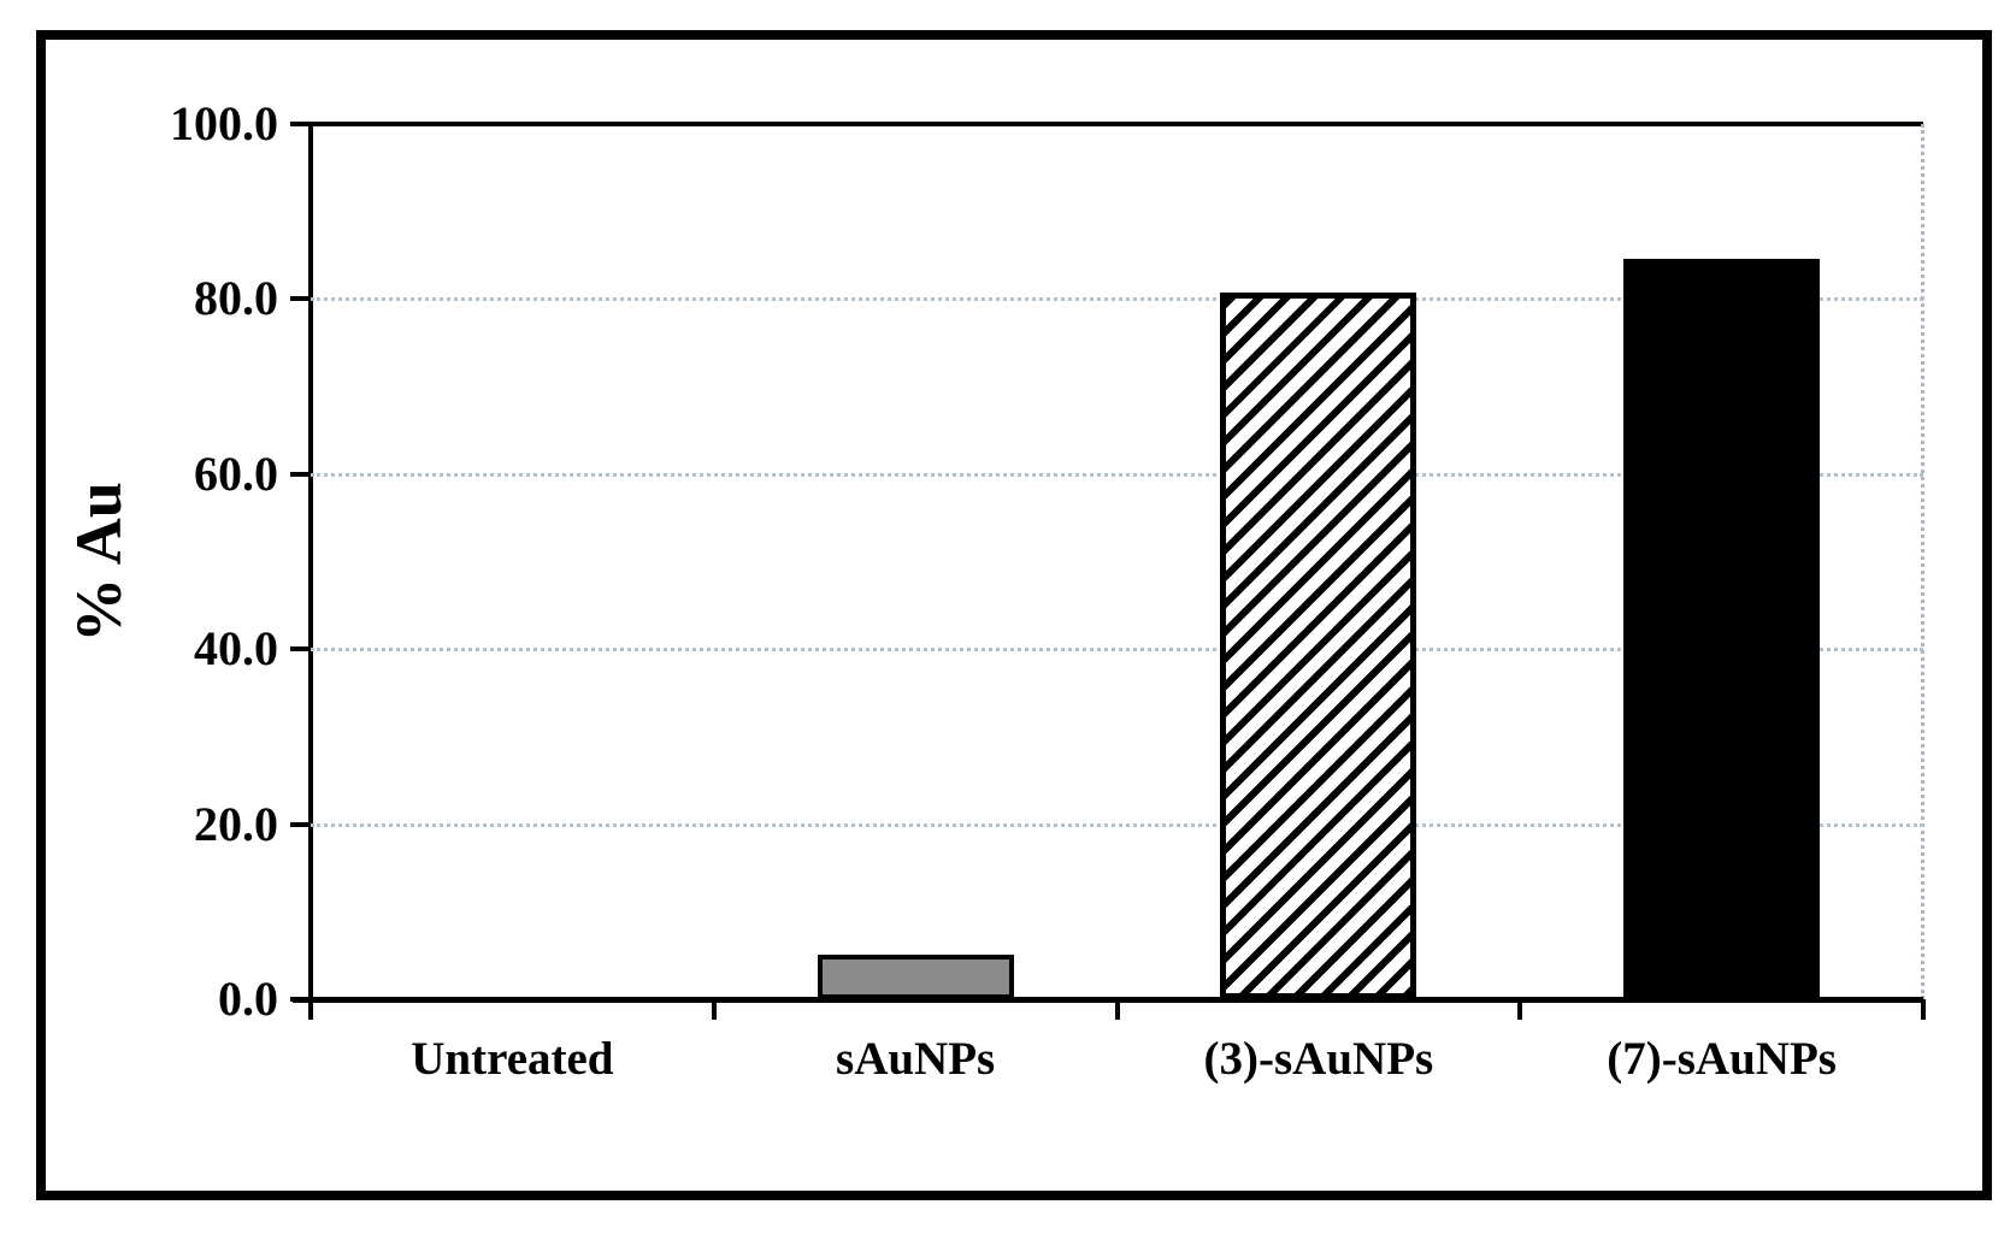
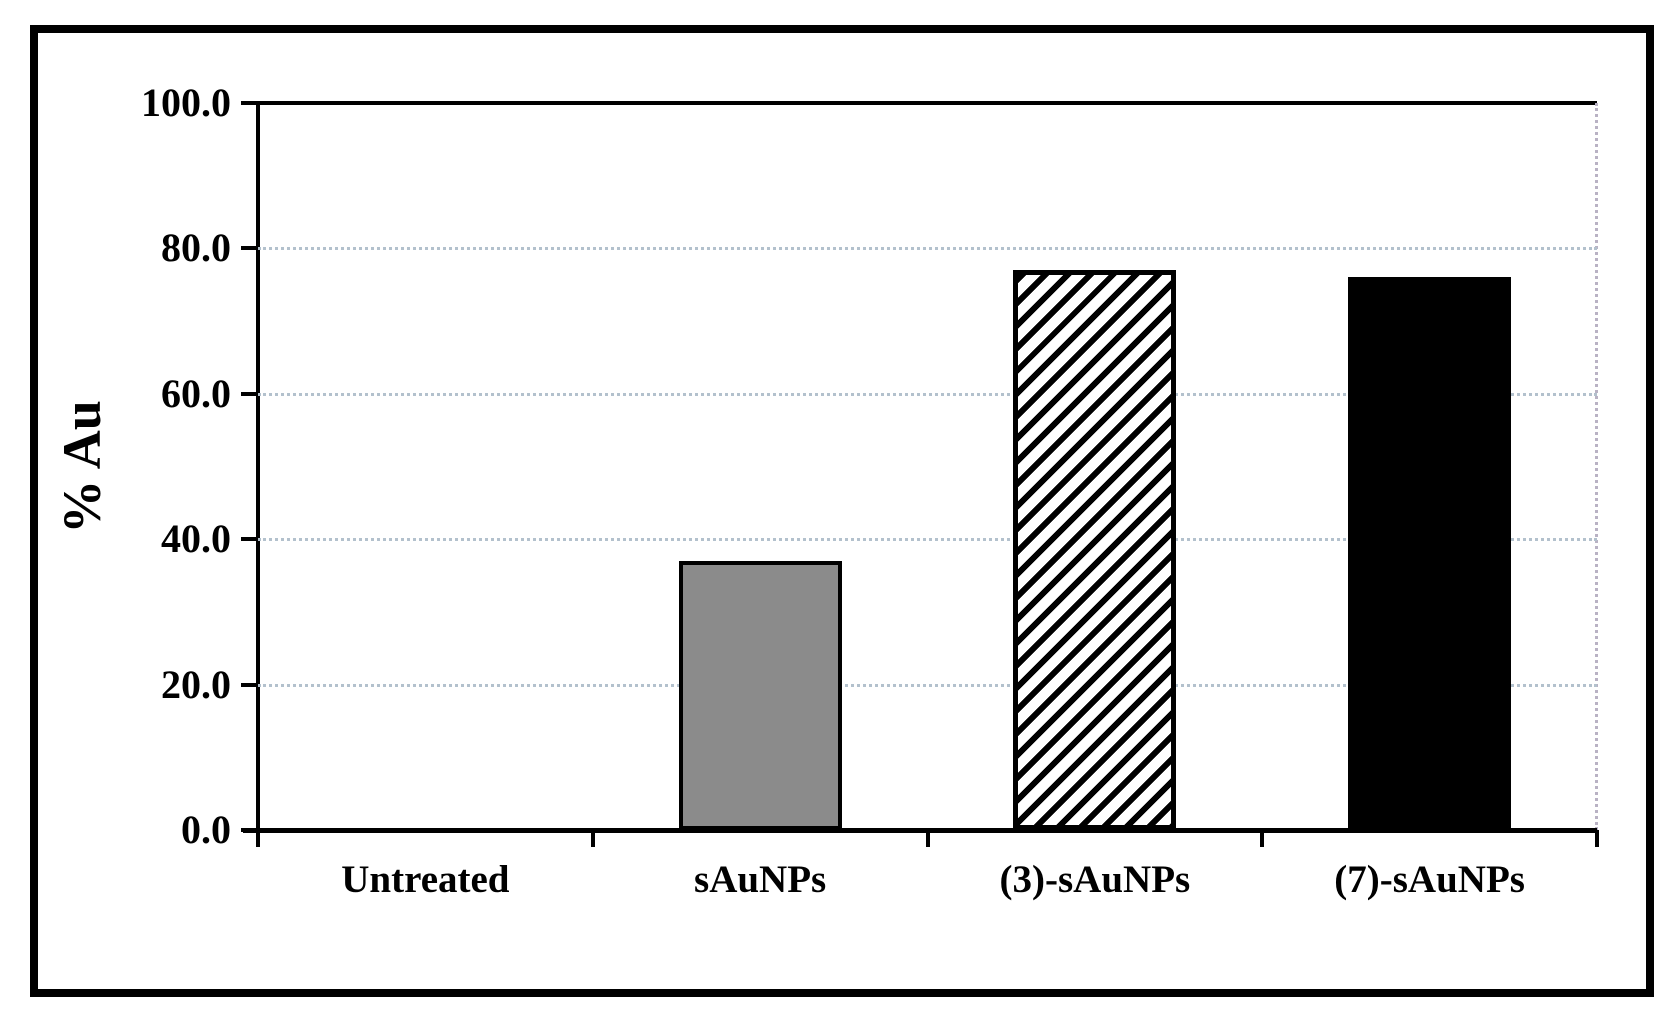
sAuNPs: 5 -> 37
(3)-sAuNPs: 81 -> 77
(7)-sAuNPs: 85 -> 76
